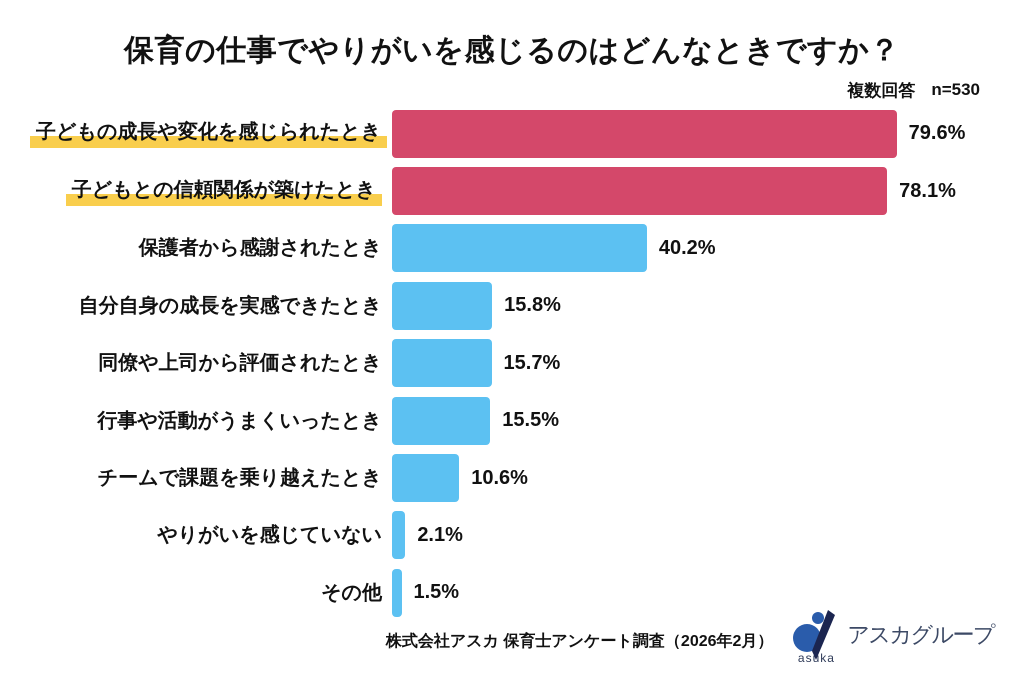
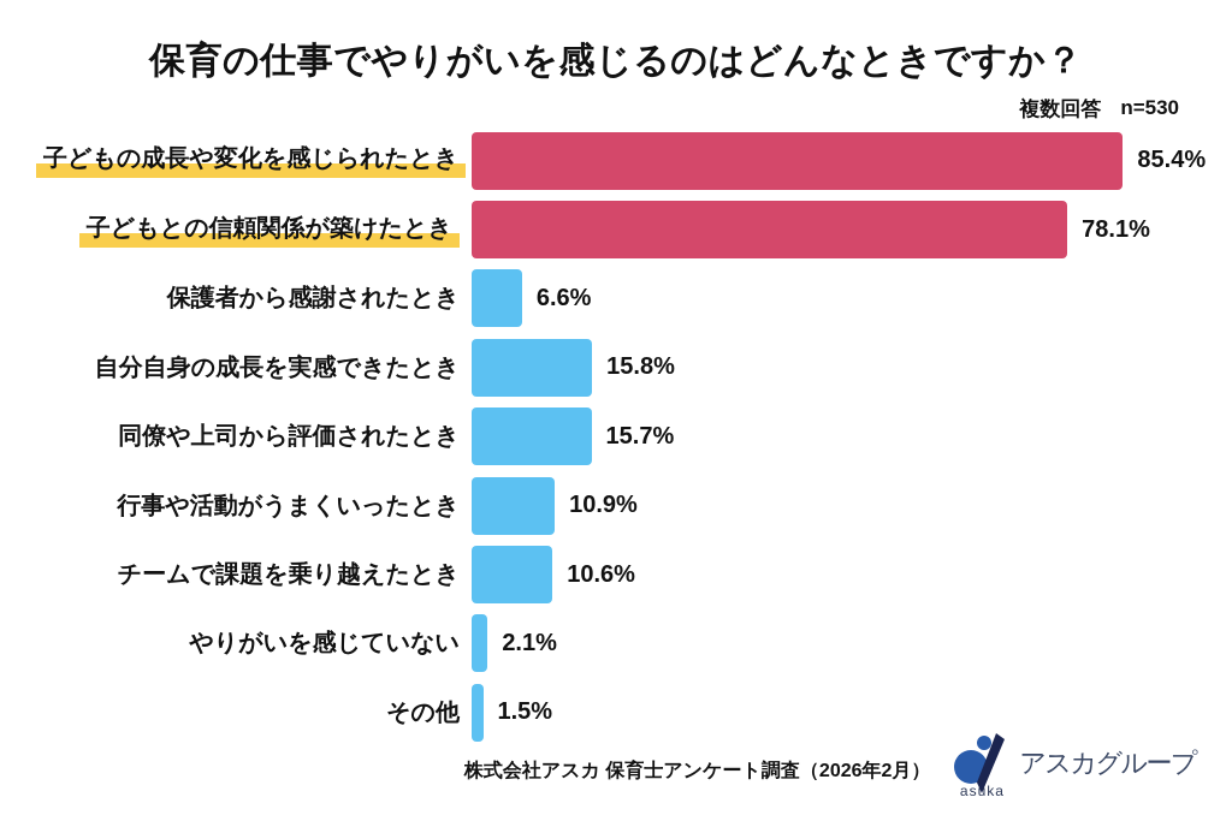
子どもの成長や変化を感じられたとき: 79.6% -> 85.4%
保護者から感謝されたとき: 40.2% -> 6.6%
行事や活動がうまくいったとき: 15.5% -> 10.9%
